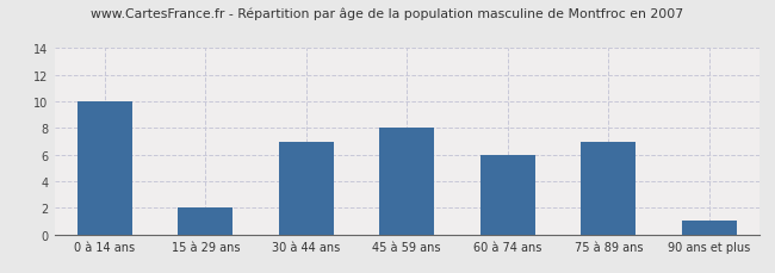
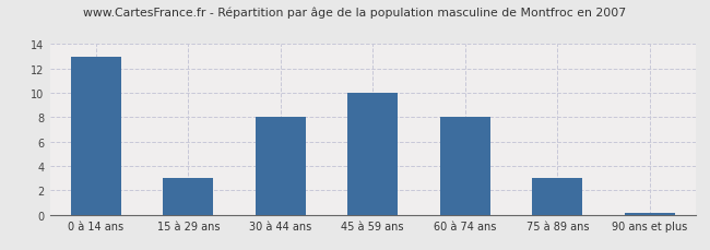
0 à 14 ans: 10.0 -> 13.0
15 à 29 ans: 2.0 -> 3.0
30 à 44 ans: 7.0 -> 8.0
45 à 59 ans: 8.0 -> 10.0
60 à 74 ans: 6.0 -> 8.0
75 à 89 ans: 7.0 -> 3.0
90 ans et plus: 1.1 -> 0.1
